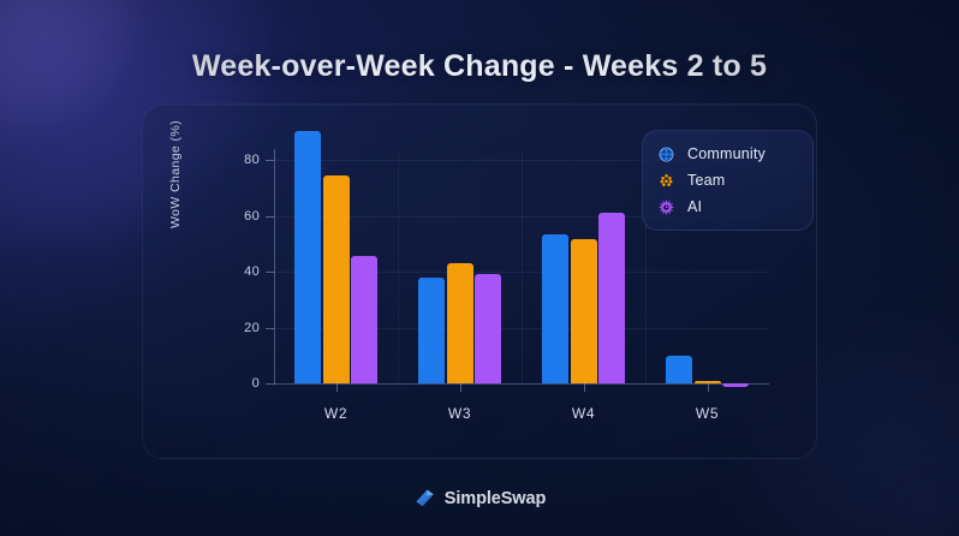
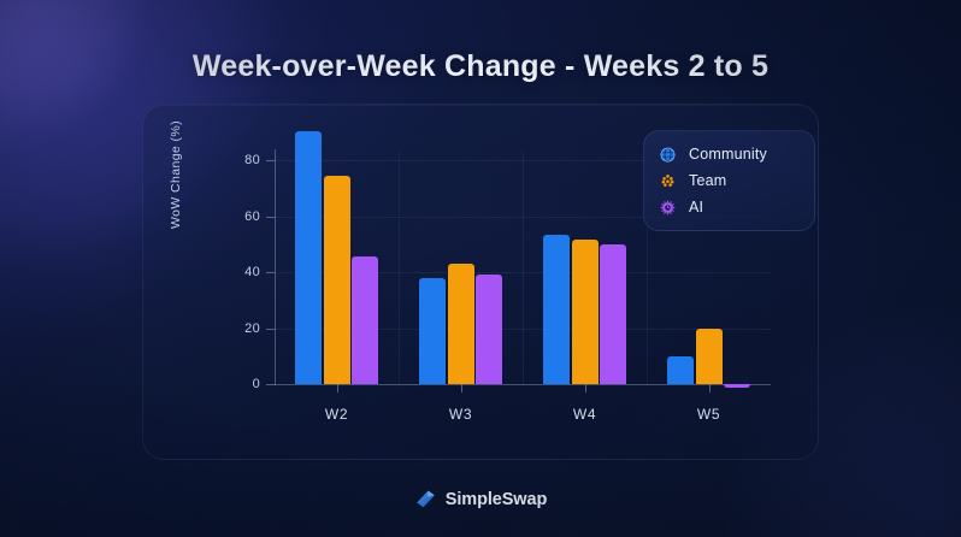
AI/W4: 61 -> 50
Team/W5: 1 -> 20
